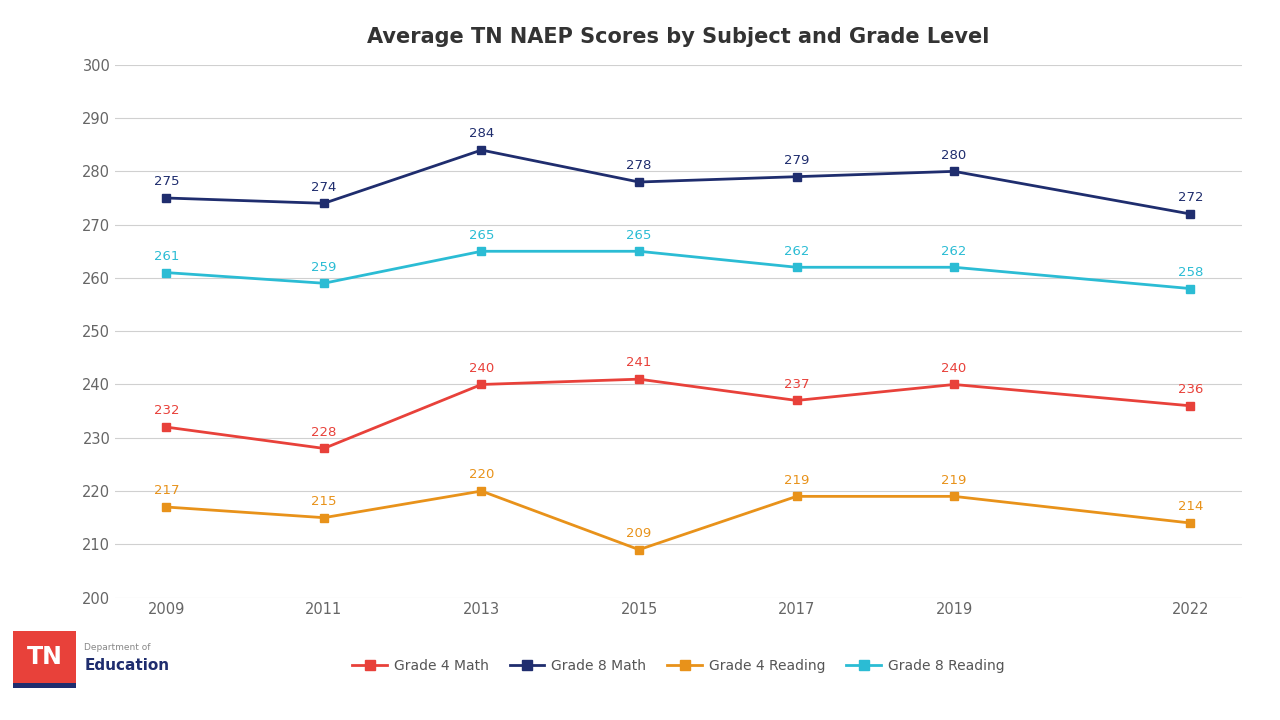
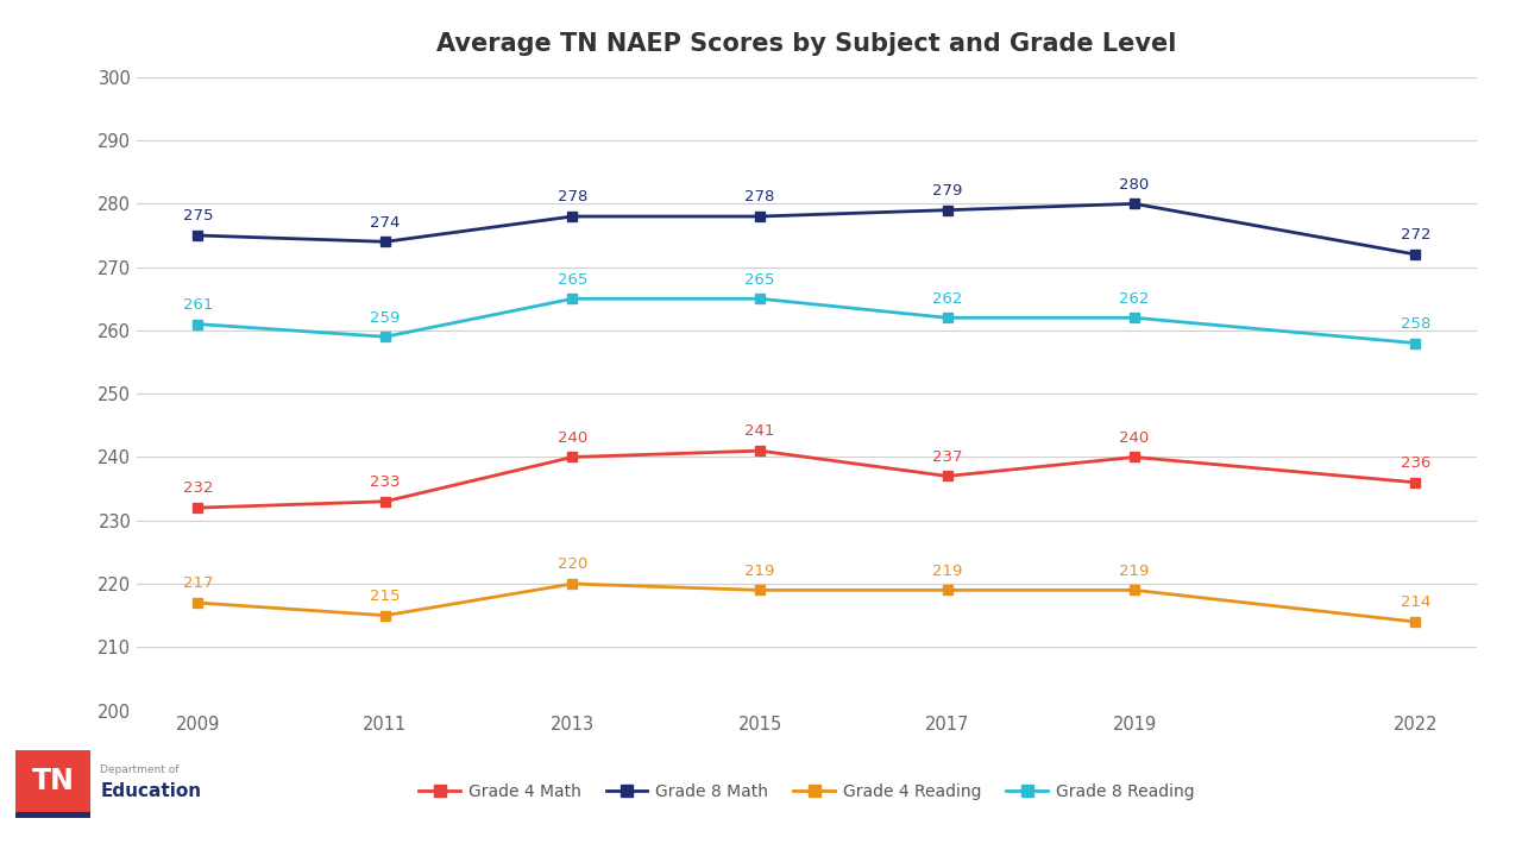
Grade 4 Math/2011: 228 -> 233
Grade 8 Math/2013: 284 -> 278
Grade 4 Reading/2015: 209 -> 219
